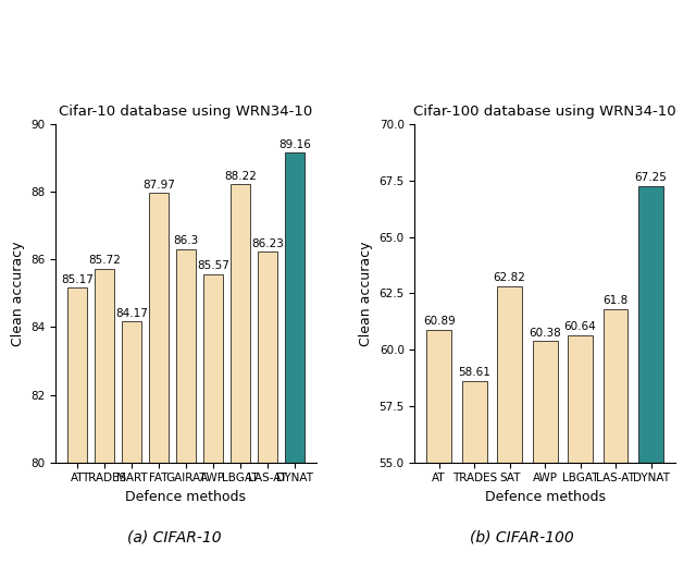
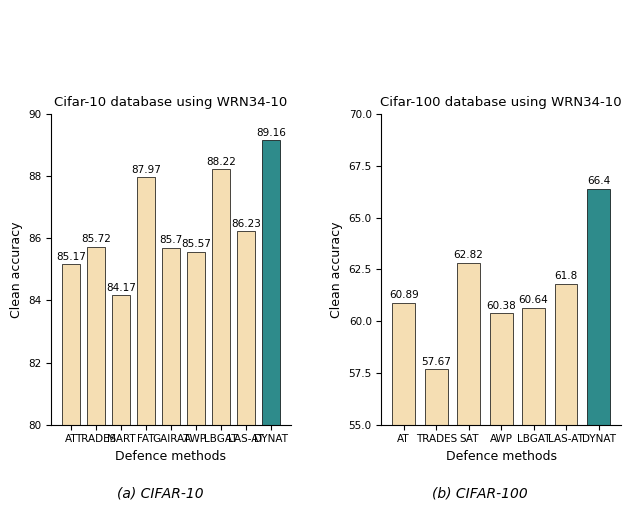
Cifar-10 database using WRN34-10/GAIRAT: 86.3 -> 85.7
Cifar-100 database using WRN34-10/TRADES: 58.61 -> 57.67
Cifar-100 database using WRN34-10/DYNAT: 67.25 -> 66.4
